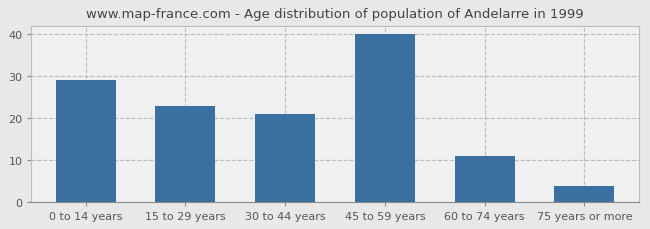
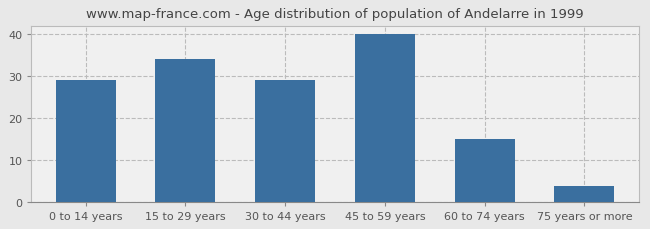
15 to 29 years: 23 -> 34
30 to 44 years: 21 -> 29
60 to 74 years: 11 -> 15
